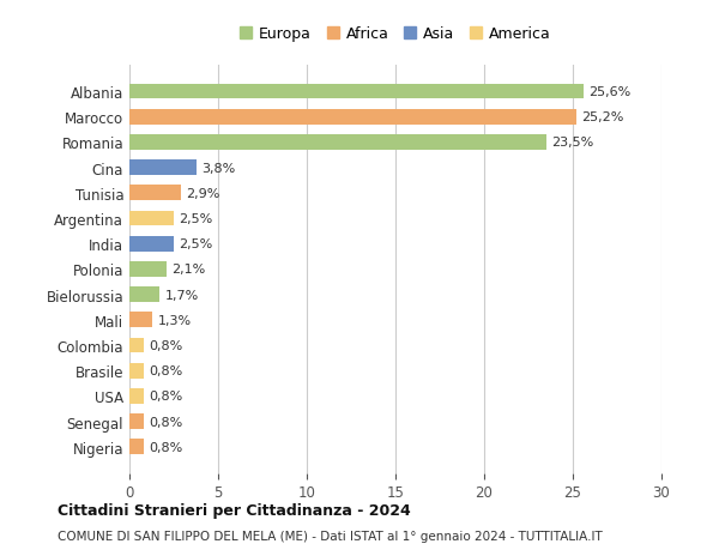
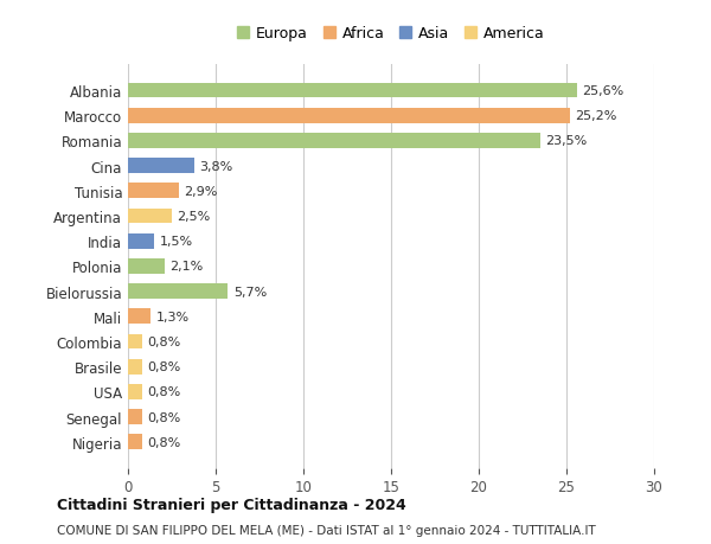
India: 2,5% -> 1,5%
Bielorussia: 1,7% -> 5,7%
